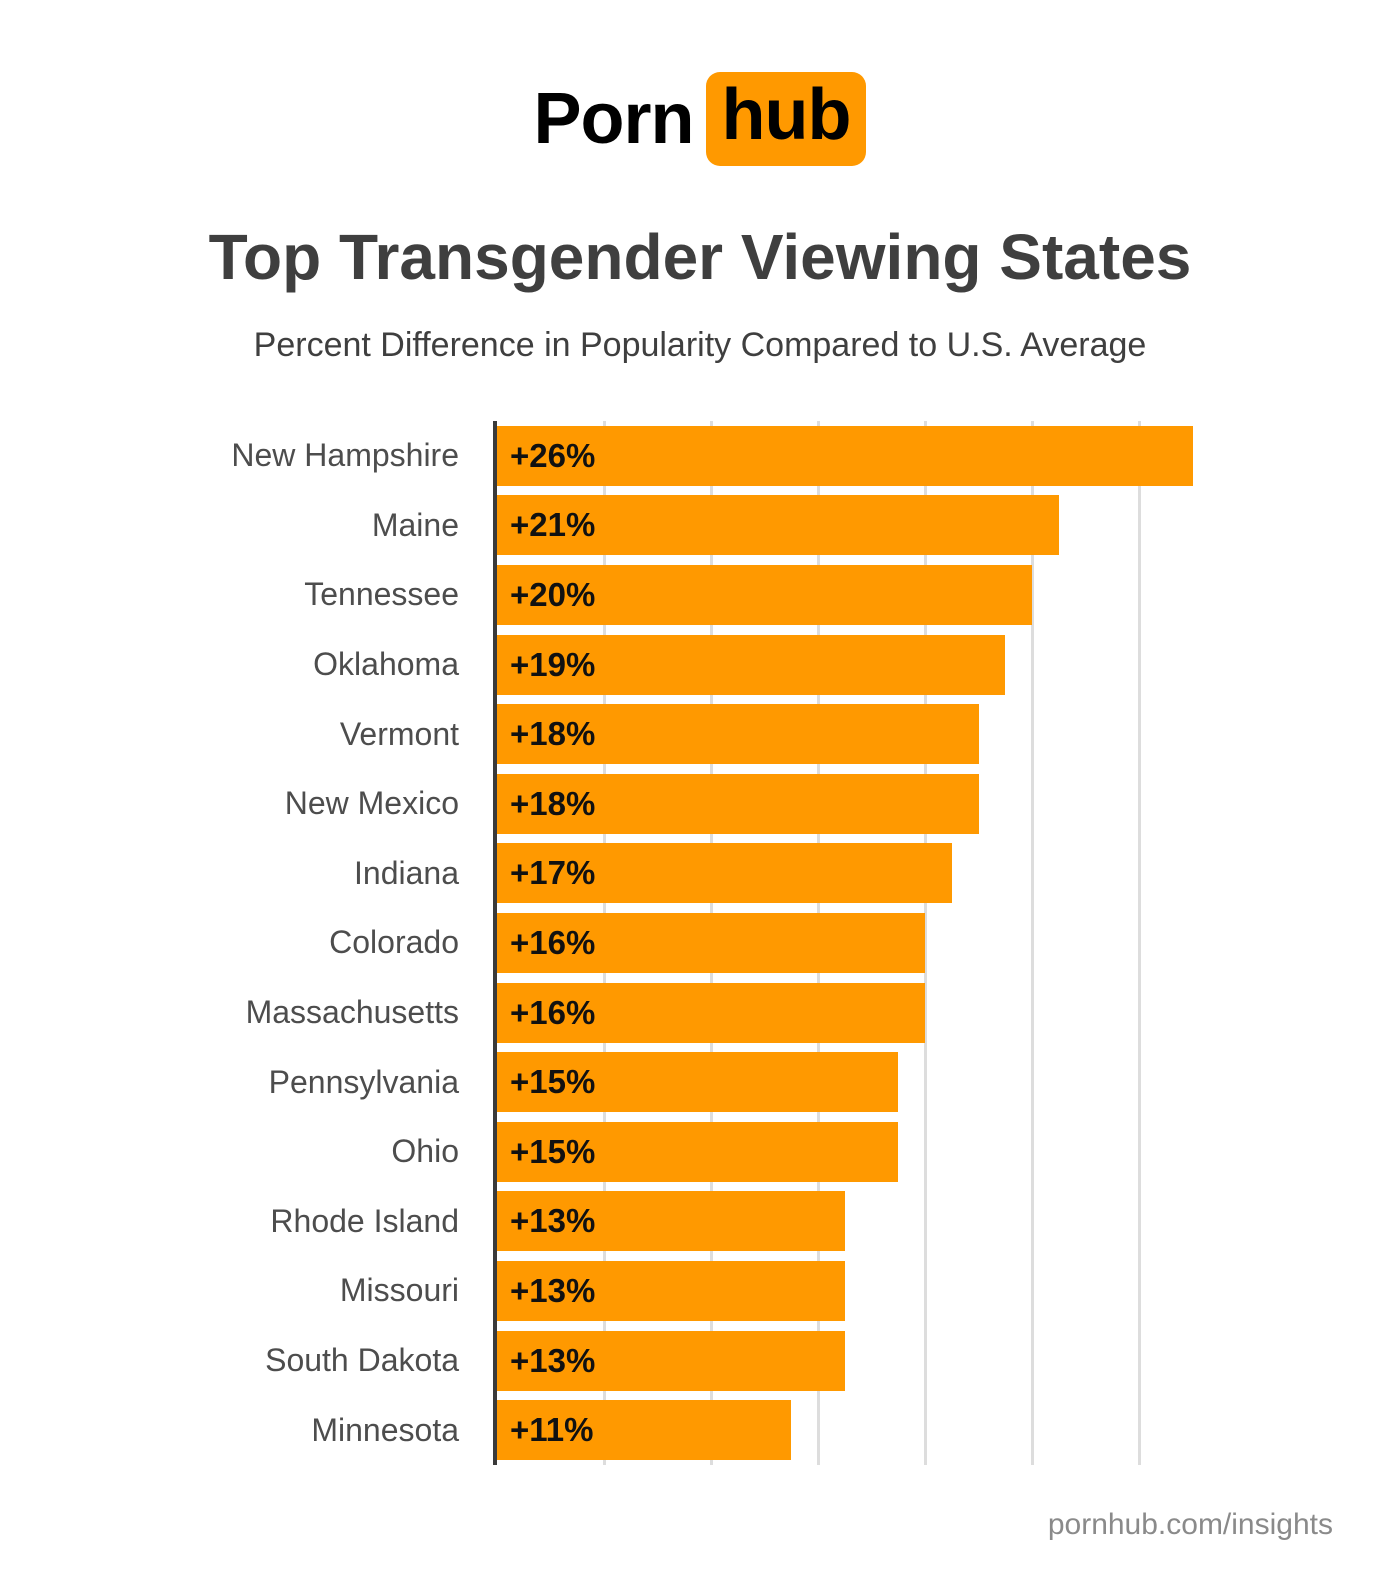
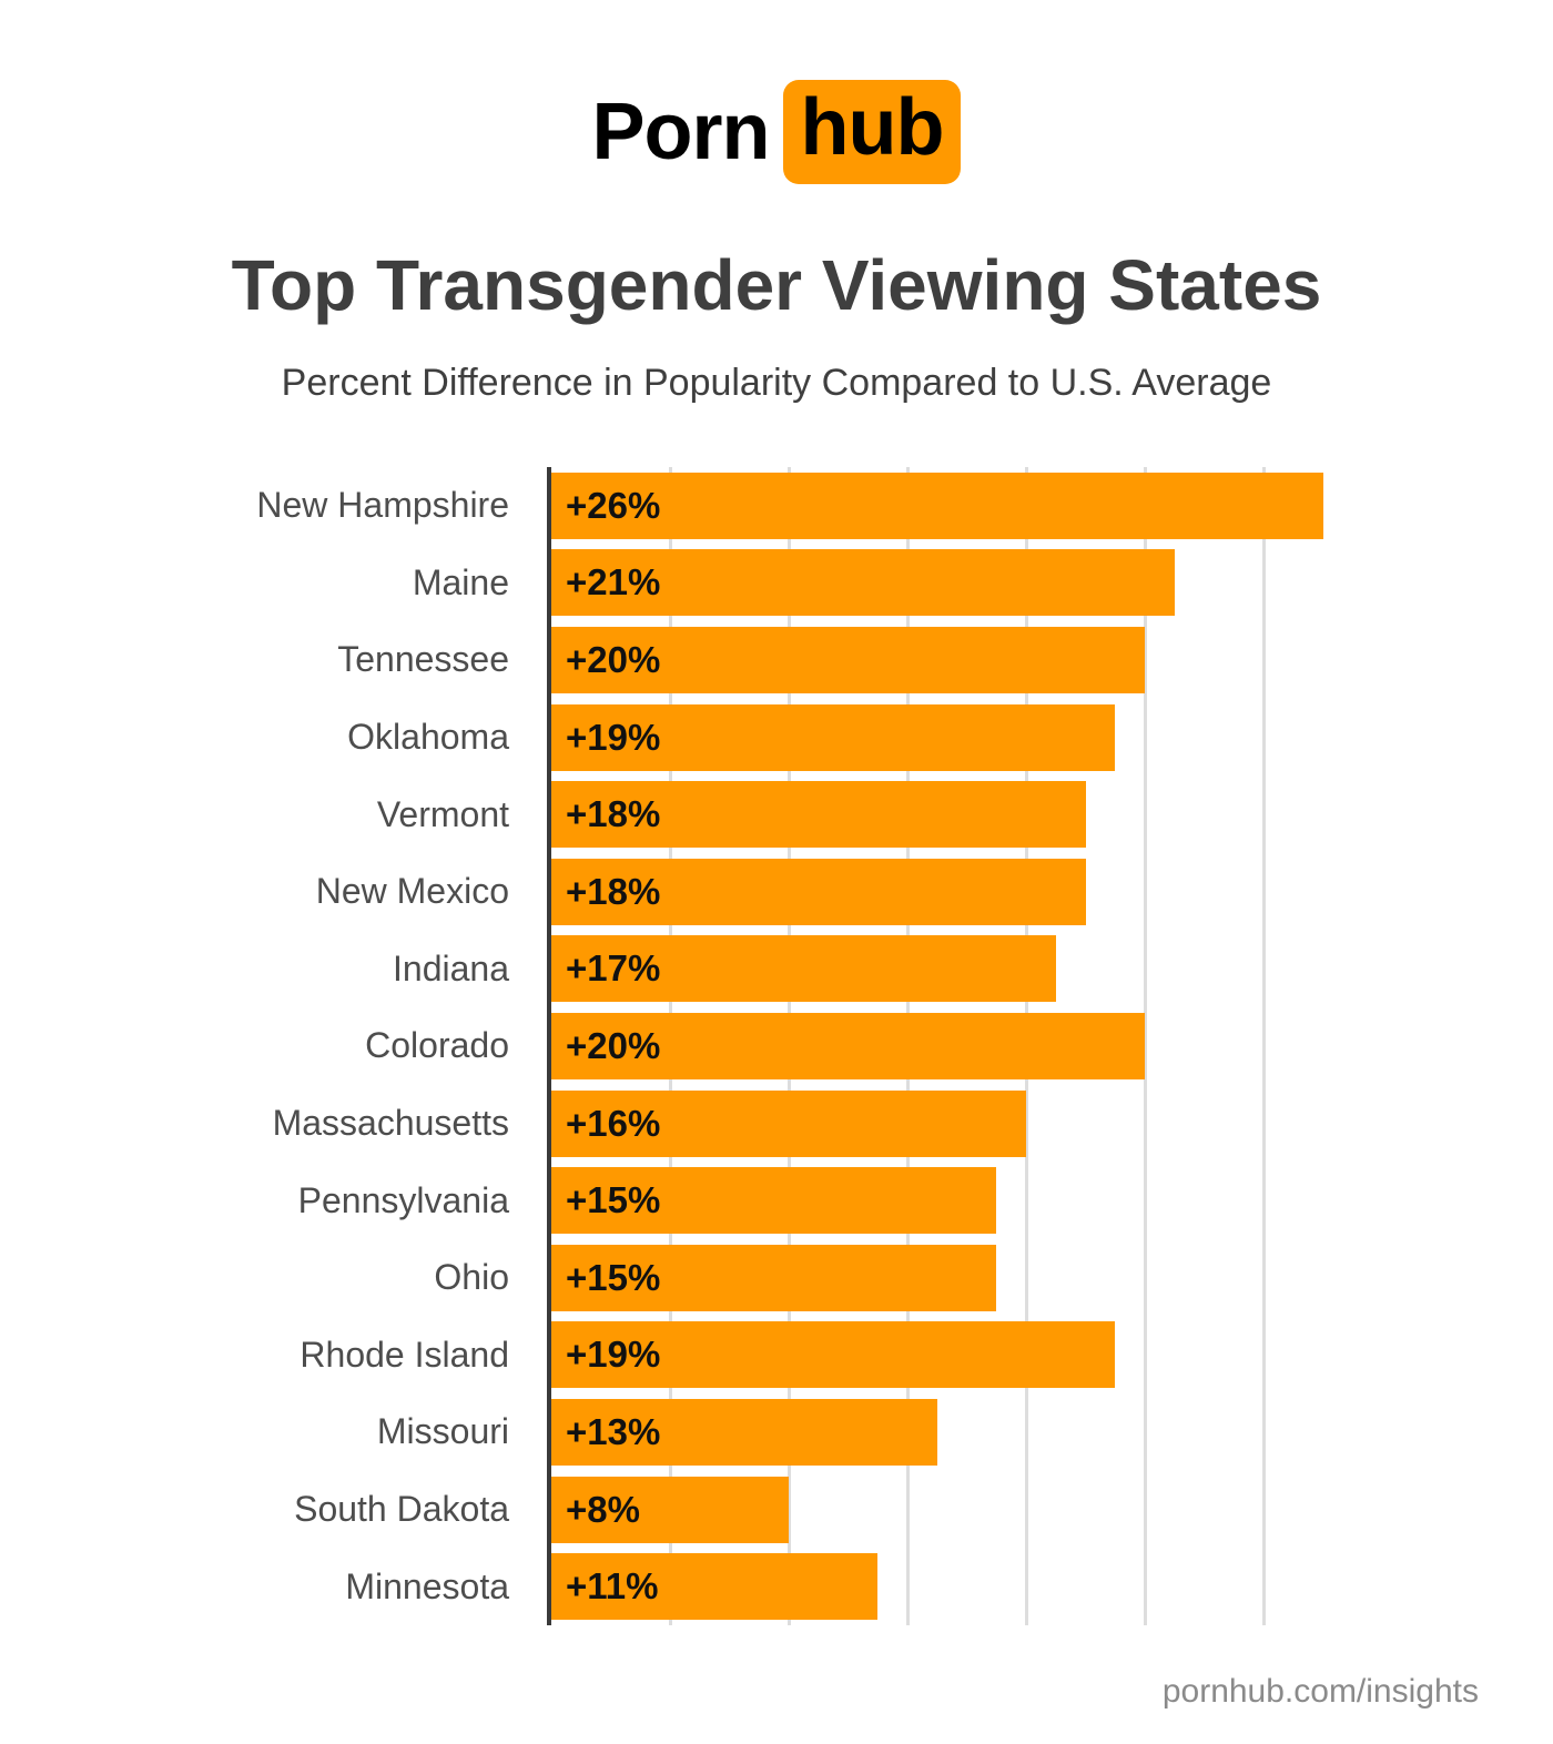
Colorado: +16% -> +20%
Rhode Island: +13% -> +19%
South Dakota: +13% -> +8%
